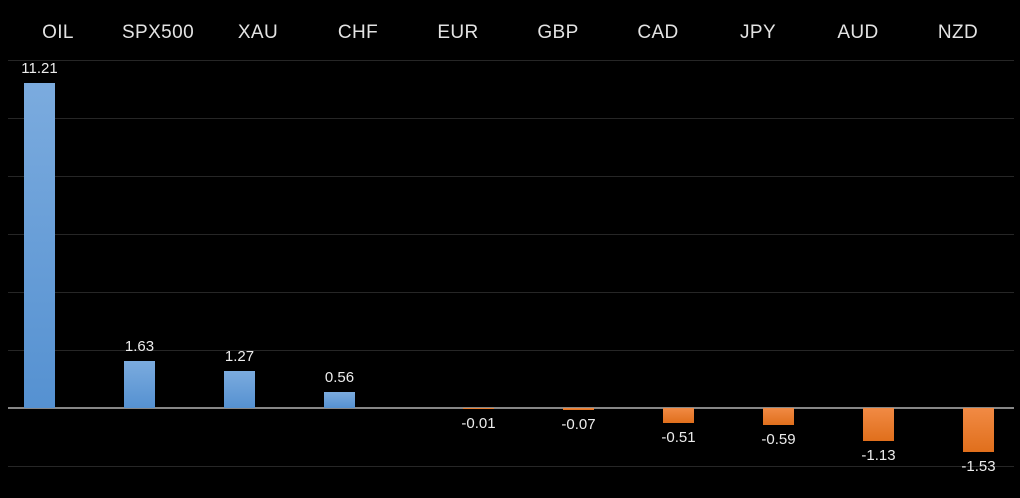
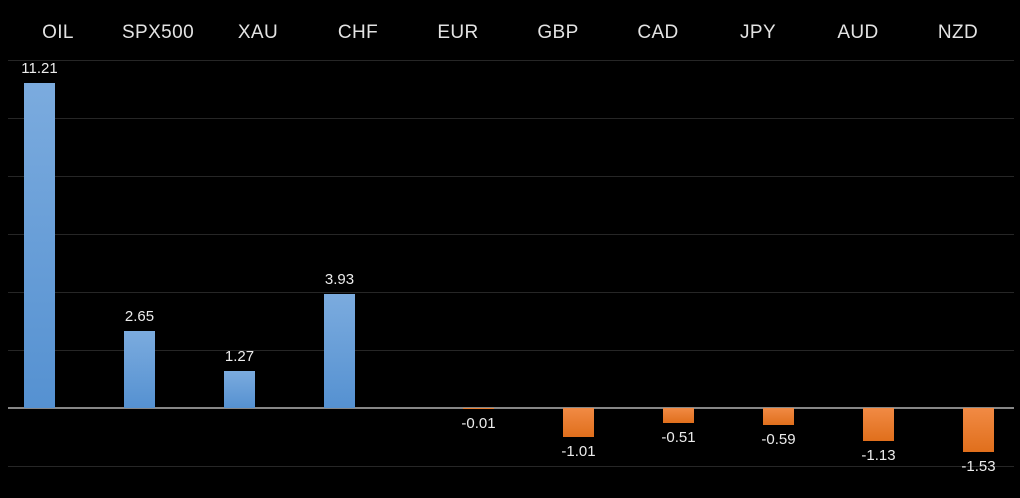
SPX500: 1.63 -> 2.65
CHF: 0.56 -> 3.93
GBP: -0.07 -> -1.01
